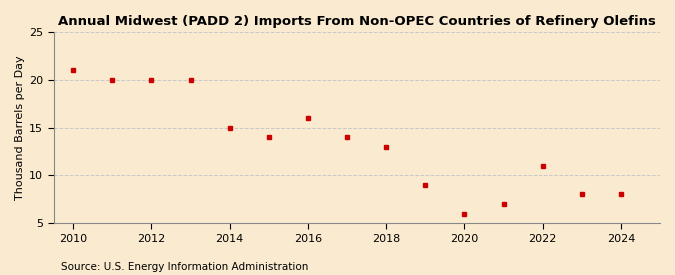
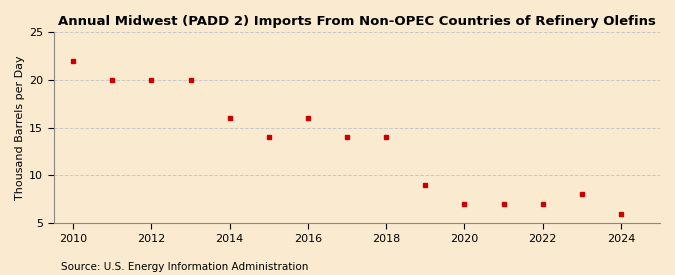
2010: 21 -> 22
2014: 15 -> 16
2018: 13 -> 14
2020: 6 -> 7
2022: 11 -> 7
2024: 8 -> 6
